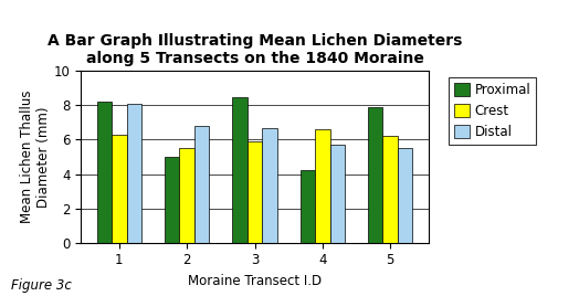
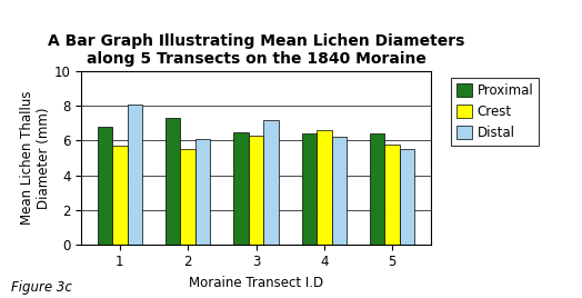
Proximal/1: 8.2 -> 6.8
Crest/1: 6.3 -> 5.7
Proximal/2: 5.0 -> 7.3
Distal/2: 6.8 -> 6.1
Proximal/3: 8.5 -> 6.5
Crest/3: 5.9 -> 6.3
Distal/3: 6.7 -> 7.2
Proximal/4: 4.2 -> 6.4
Distal/4: 5.7 -> 6.2
Proximal/5: 7.9 -> 6.4
Crest/5: 6.2 -> 5.8
